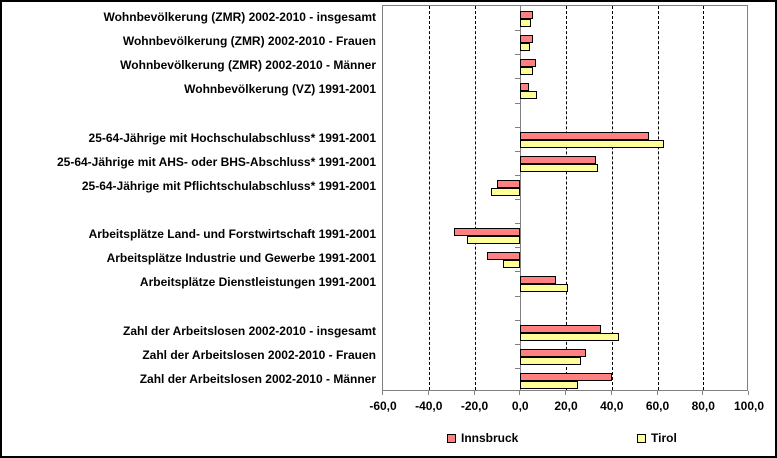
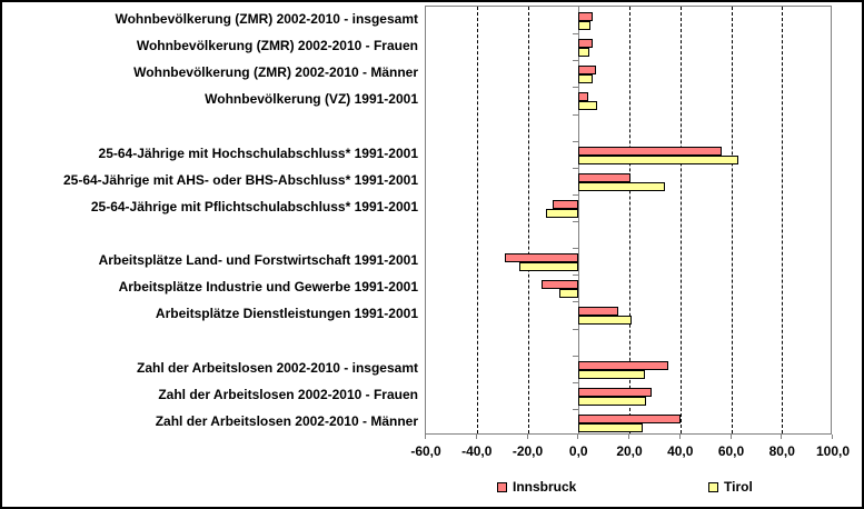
Innsbruck/25-64-Jährige mit AHS- oder BHS-Abschluss* 1991-2001: 33 -> 20
Tirol/Zahl der Arbeitslosen 2002-2010 - insgesamt: 43 -> 26
